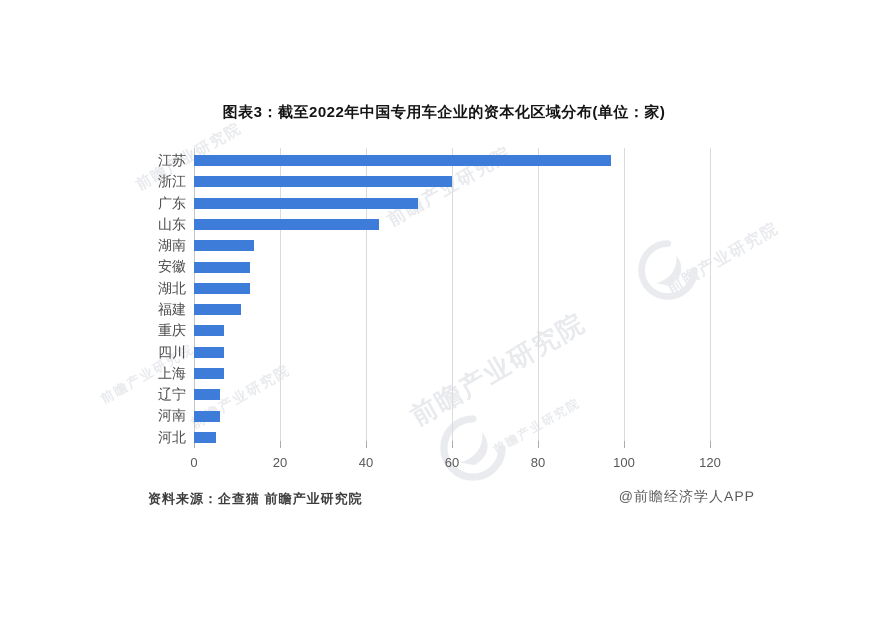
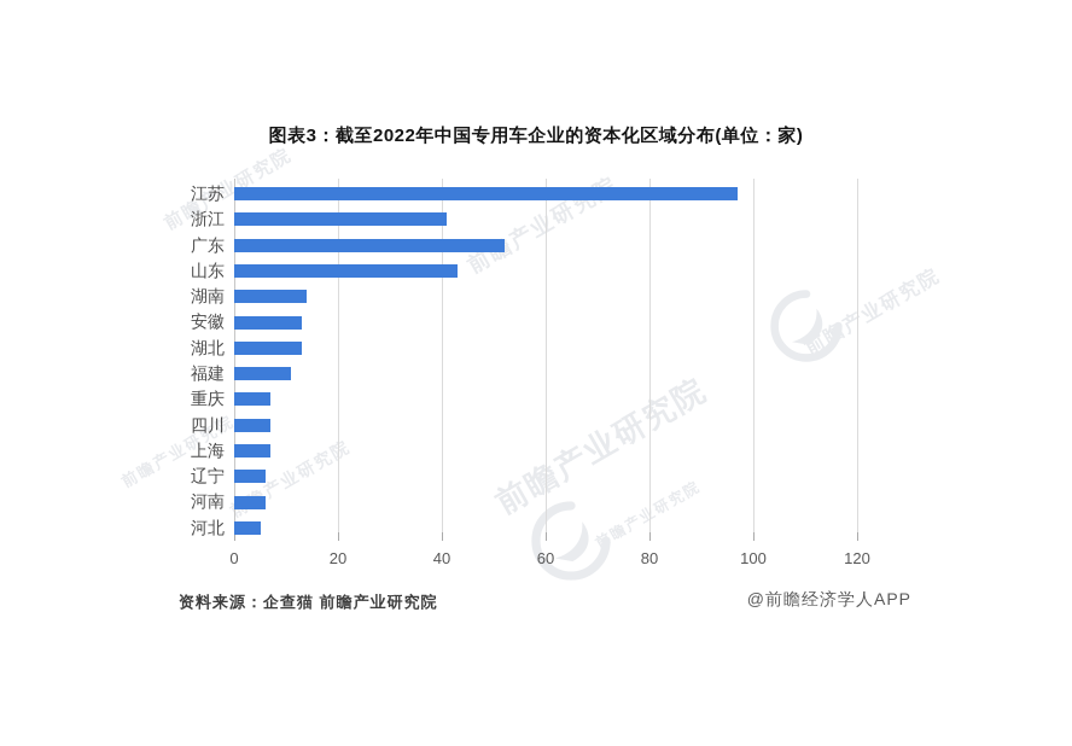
浙江: 60 -> 41
